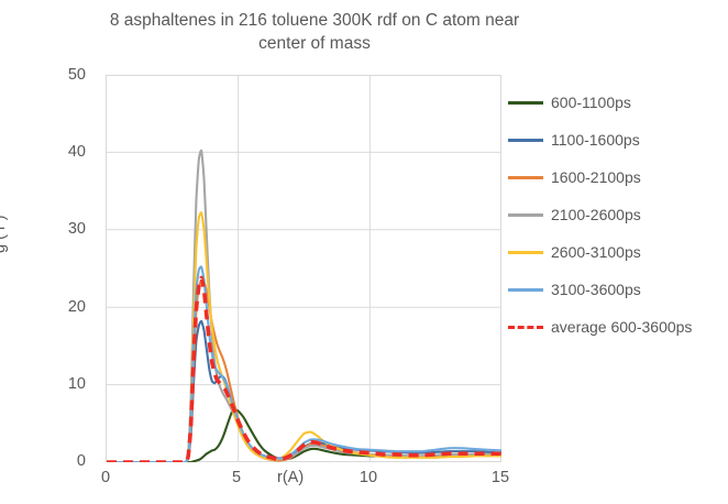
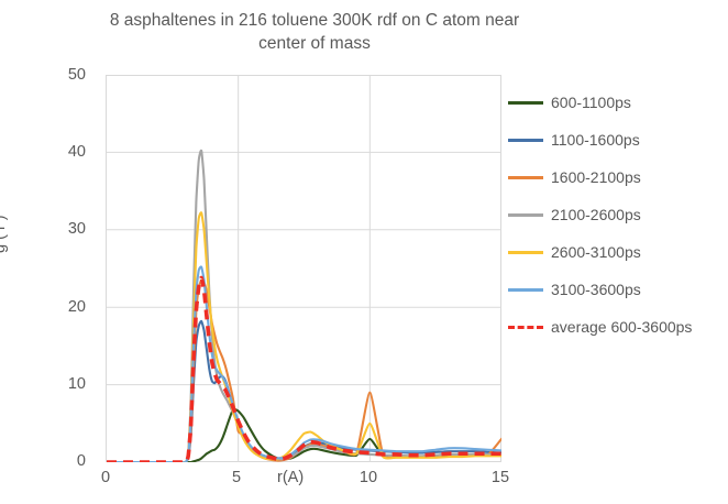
1600-2100ps/5: 6 -> 4
600-1100ps/10: 1 -> 3
1600-2100ps/10: 1 -> 9
2600-3100ps/10: 1 -> 5
1600-2100ps/15: 1 -> 3
